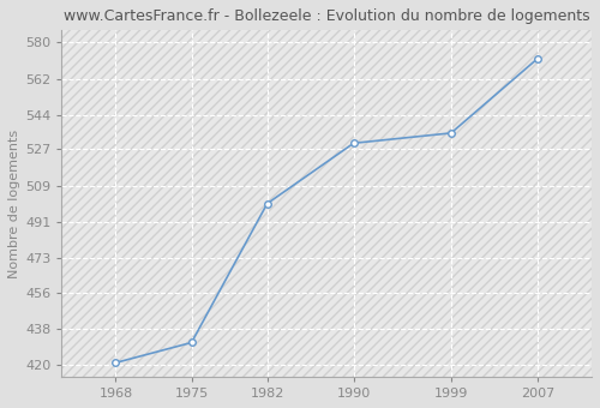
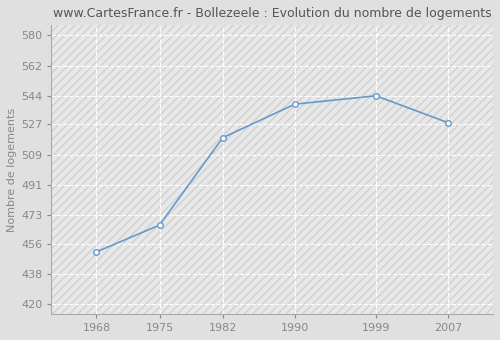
1968: 421 -> 451
1975: 431 -> 467
1982: 500 -> 519
1990: 530 -> 539
1999: 535 -> 544
2007: 572 -> 528
